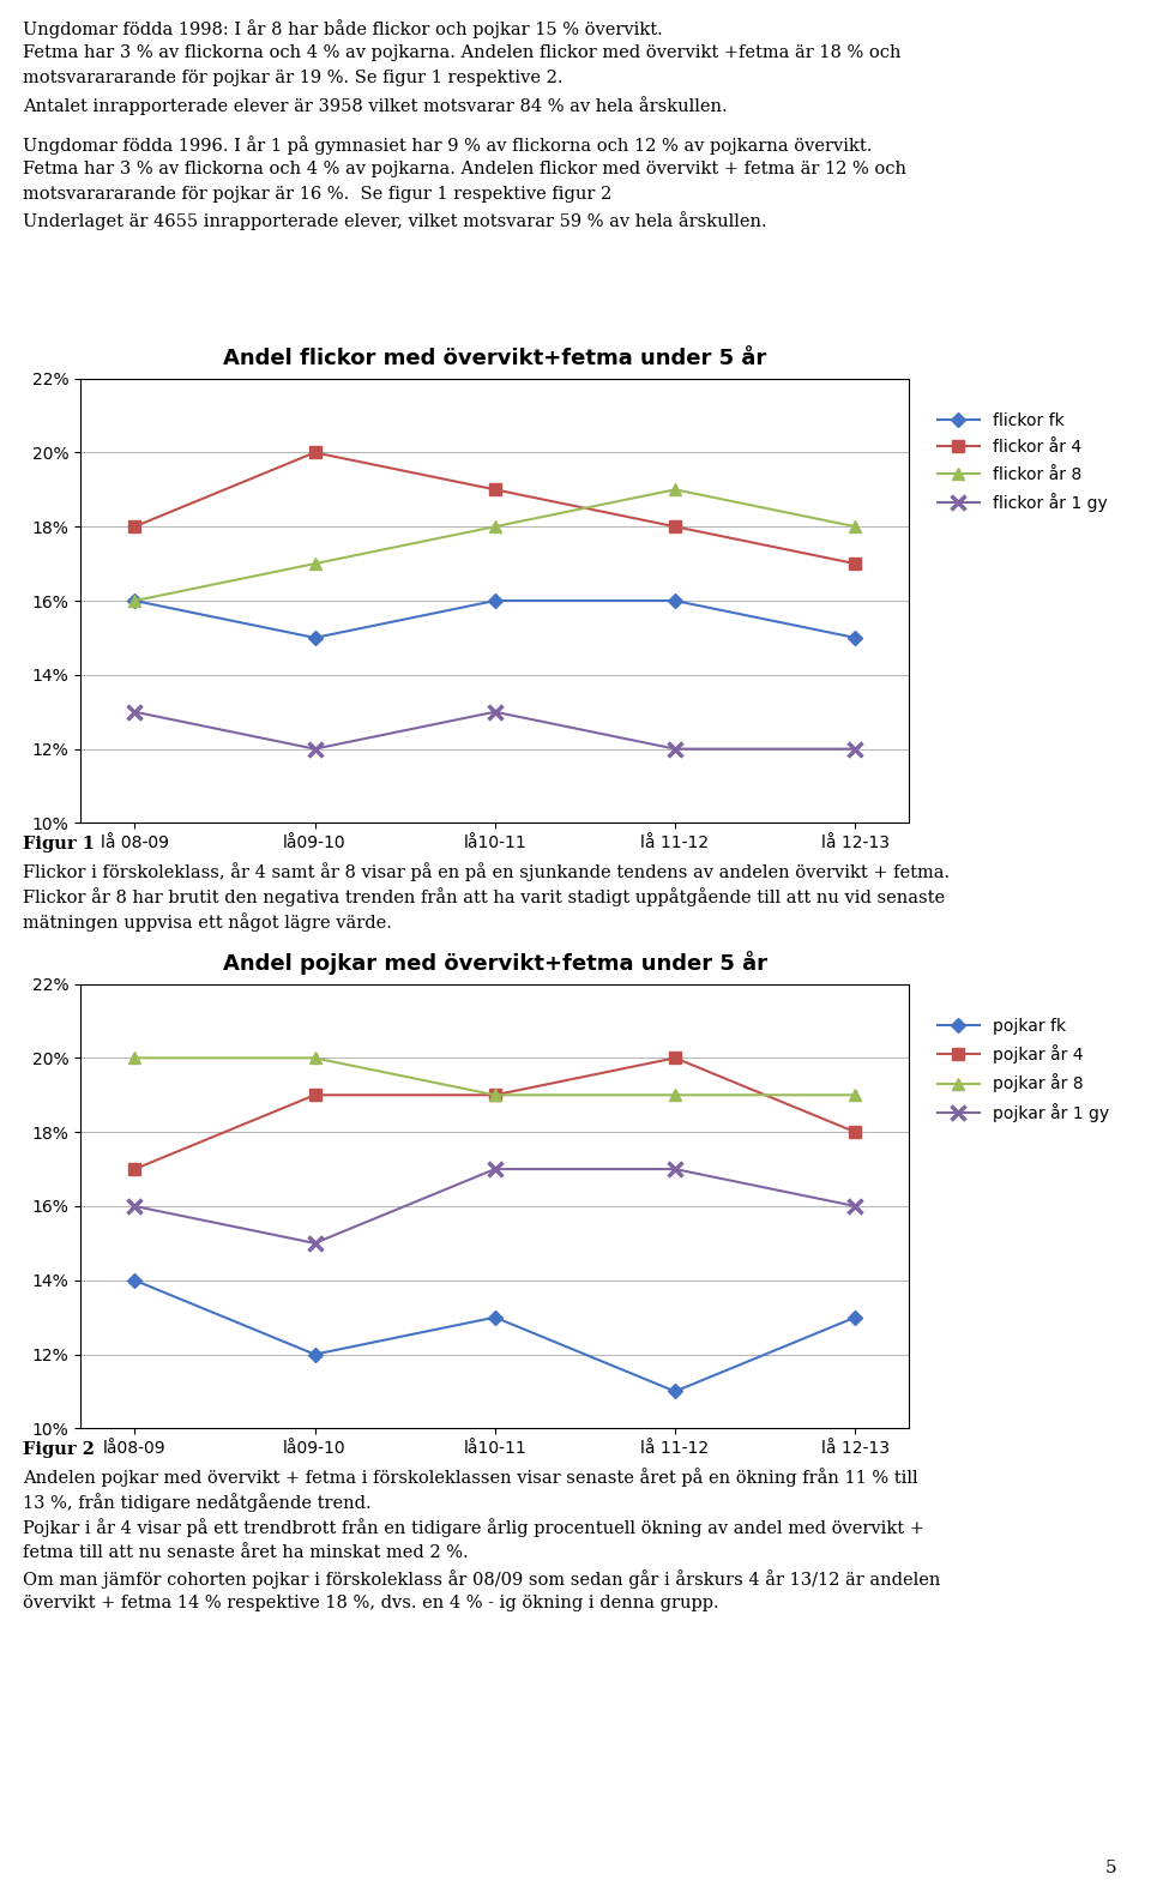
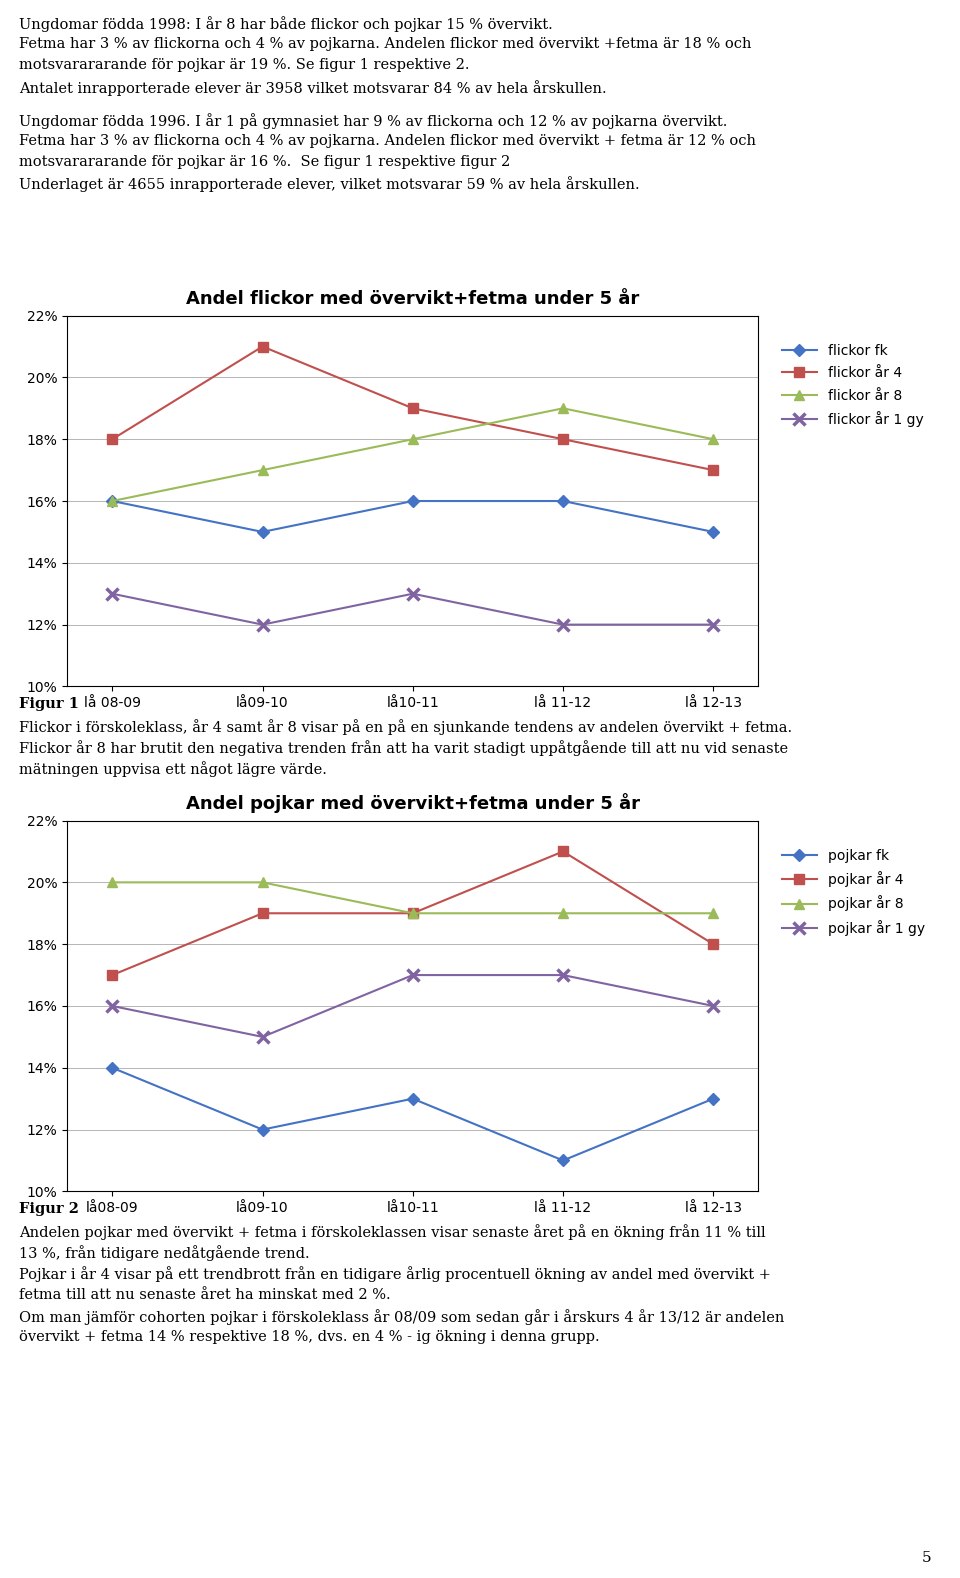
Andel flickor med övervikt+fetma under 5 år/flickor år 4/lå09-10: 20% -> 21%
Andel pojkar med övervikt+fetma under 5 år/pojkar år 4/lå 11-12: 20% -> 21%
